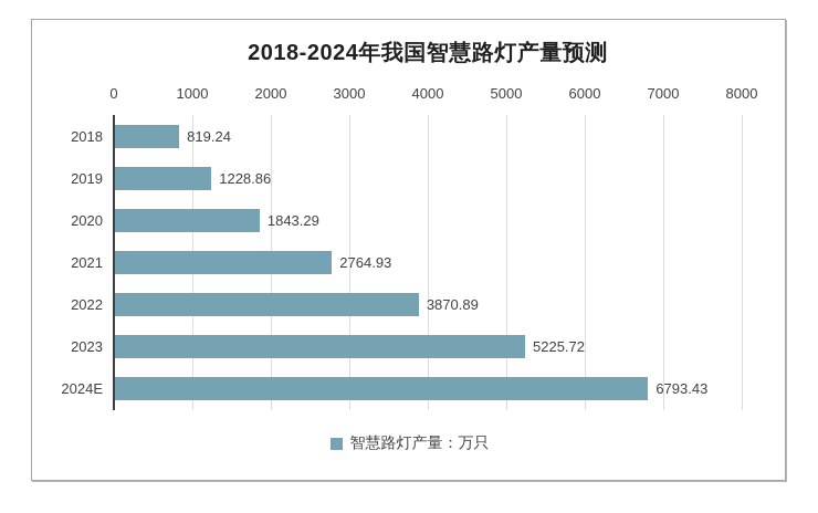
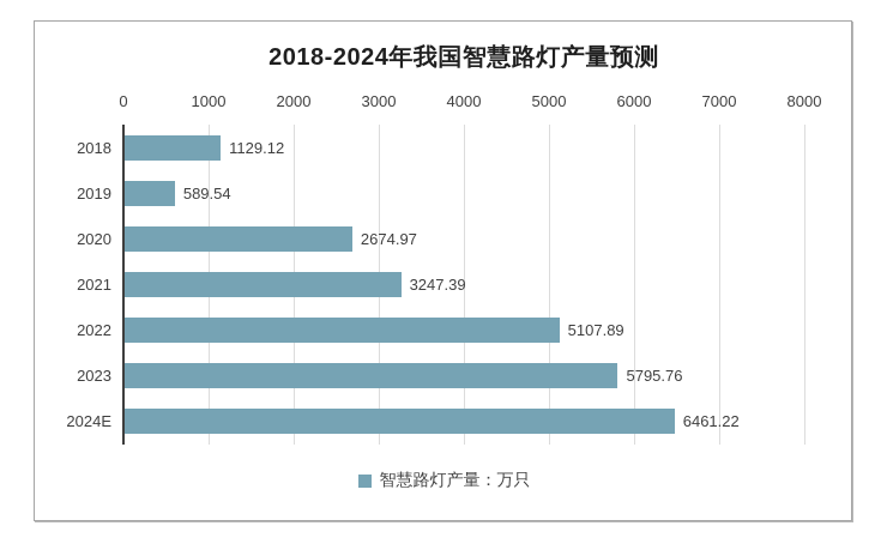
2018: 819.24 -> 1129.12
2019: 1228.86 -> 589.54
2020: 1843.29 -> 2674.97
2021: 2764.93 -> 3247.39
2022: 3870.89 -> 5107.89
2023: 5225.72 -> 5795.76
2024E: 6793.43 -> 6461.22
